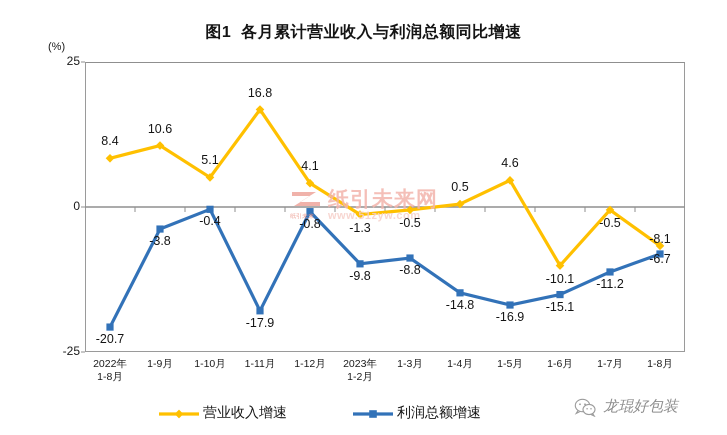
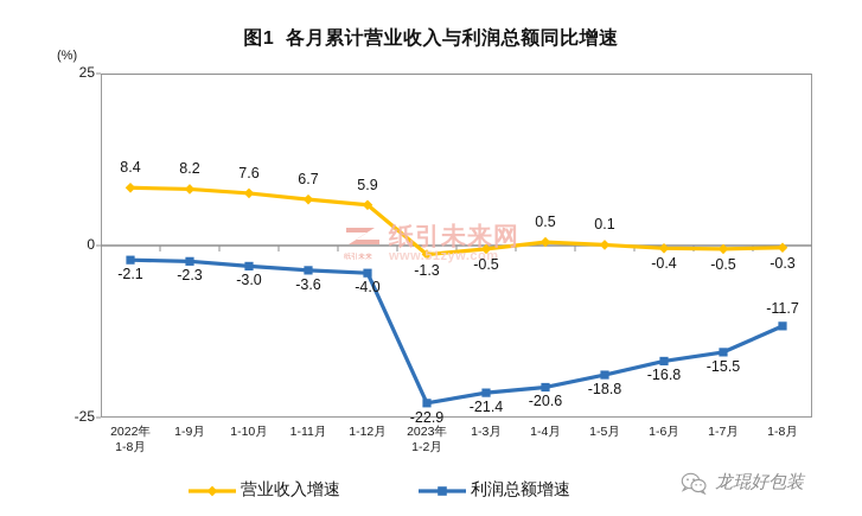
利润总额增速/2022年 1-8月: -20.7 -> -2.1
营业收入增速/1-9月: 10.6 -> 8.2
利润总额增速/1-9月: -3.8 -> -2.3
营业收入增速/1-10月: 5.1 -> 7.6
利润总额增速/1-10月: -0.4 -> -3.0
营业收入增速/1-11月: 16.8 -> 6.7
利润总额增速/1-11月: -17.9 -> -3.6
营业收入增速/1-12月: 4.1 -> 5.9
利润总额增速/1-12月: -0.8 -> -4.0
利润总额增速/2023年 1-2月: -9.8 -> -22.9
利润总额增速/1-3月: -8.8 -> -21.4
利润总额增速/1-4月: -14.8 -> -20.6
营业收入增速/1-5月: 4.6 -> 0.1
利润总额增速/1-5月: -16.9 -> -18.8
营业收入增速/1-6月: -10.1 -> -0.4
利润总额增速/1-6月: -15.1 -> -16.8
利润总额增速/1-7月: -11.2 -> -15.5
营业收入增速/1-8月: -6.7 -> -0.3
利润总额增速/1-8月: -8.1 -> -11.7
